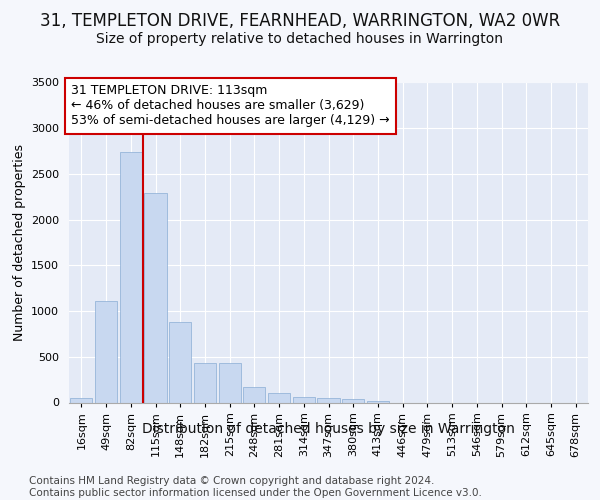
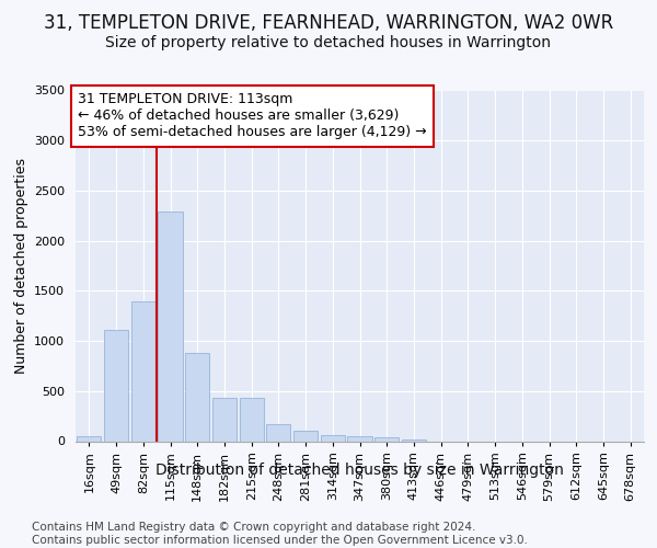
82sqm: 2740 -> 1400
